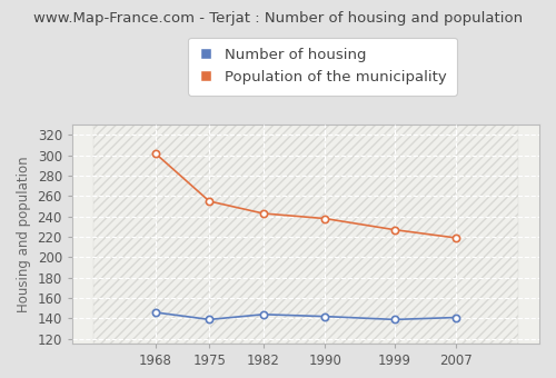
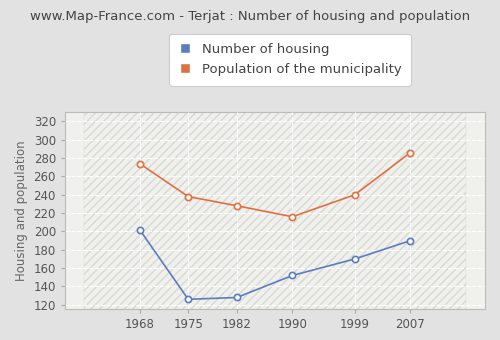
Number of housing/1968: 146 -> 202
Population of the municipality/1968: 302 -> 274
Number of housing/1975: 139 -> 126
Population of the municipality/1975: 255 -> 238
Number of housing/1982: 144 -> 128
Population of the municipality/1982: 243 -> 228
Number of housing/1990: 142 -> 152
Population of the municipality/1990: 238 -> 216
Number of housing/1999: 139 -> 170
Population of the municipality/1999: 227 -> 240
Number of housing/2007: 141 -> 190
Population of the municipality/2007: 219 -> 286
